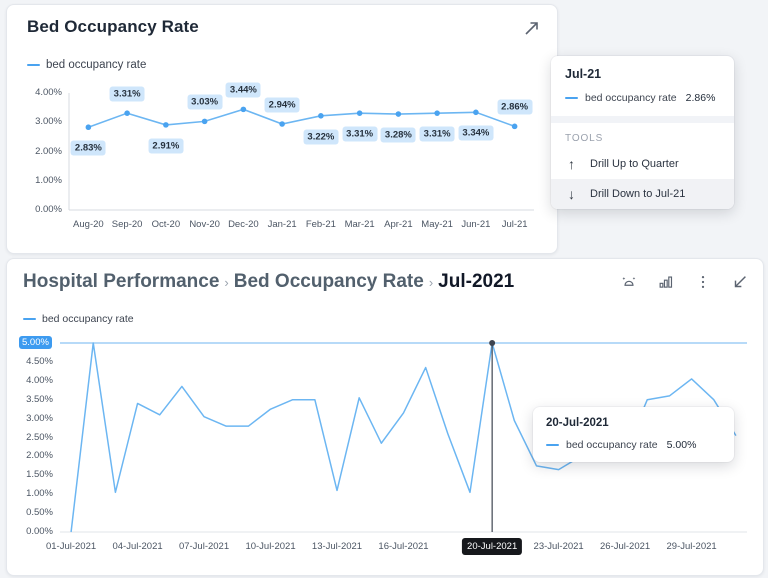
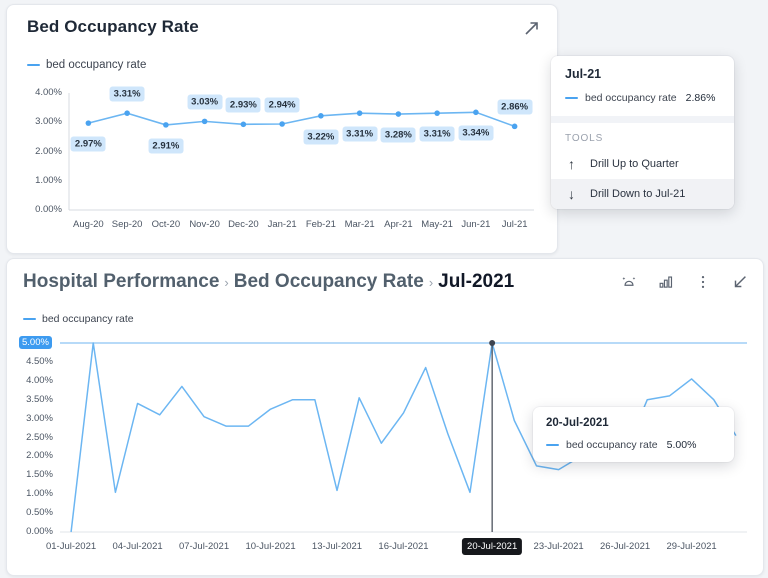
Bed Occupancy Rate/Aug-20: 2.83% -> 2.97%
Bed Occupancy Rate/Dec-20: 3.44% -> 2.93%
